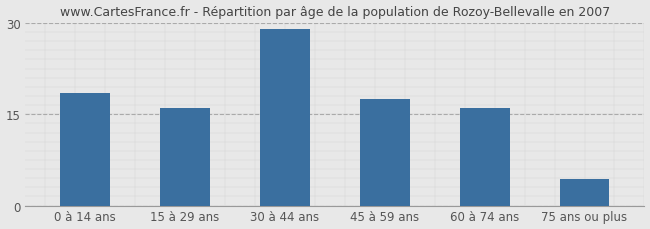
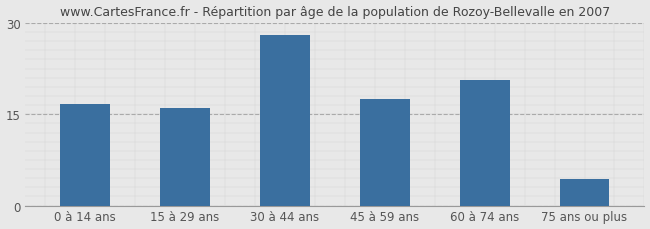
0 à 14 ans: 18.5 -> 16.6
30 à 44 ans: 29.0 -> 28.0
60 à 74 ans: 16.0 -> 20.6
